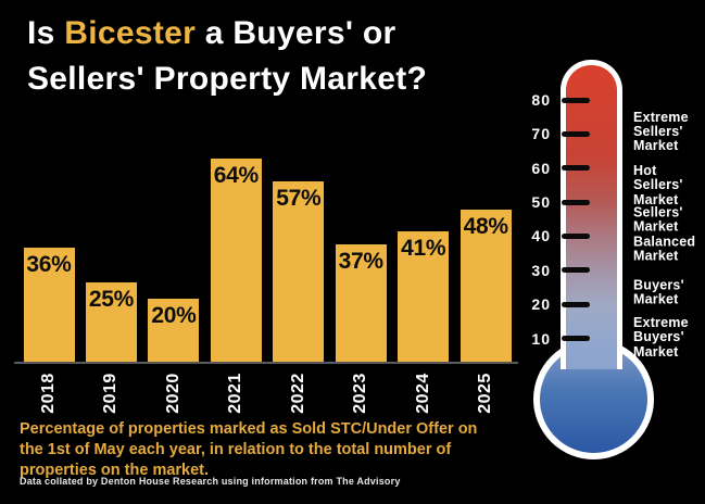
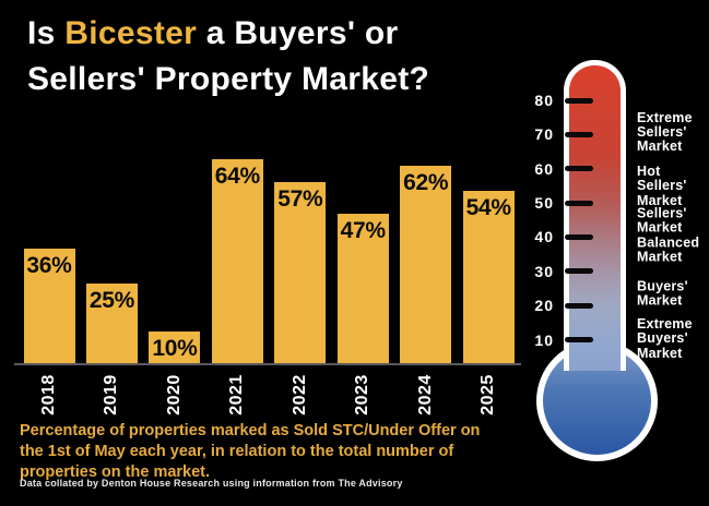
2020: 20% -> 10%
2023: 37% -> 47%
2024: 41% -> 62%
2025: 48% -> 54%
